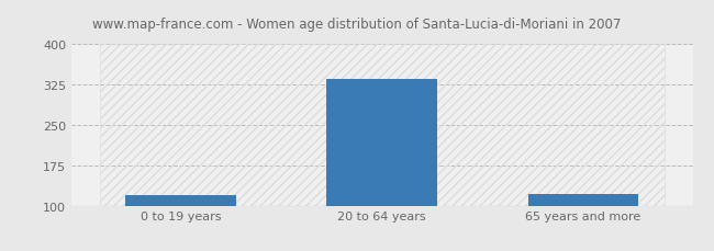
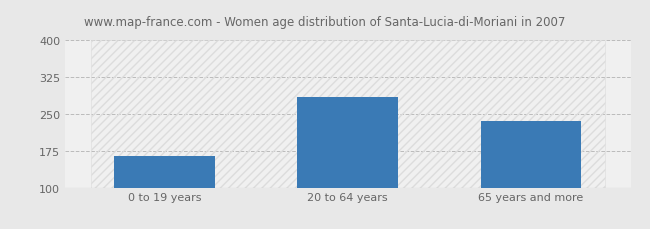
0 to 19 years: 120 -> 165
20 to 64 years: 336 -> 285
65 years and more: 121 -> 235
